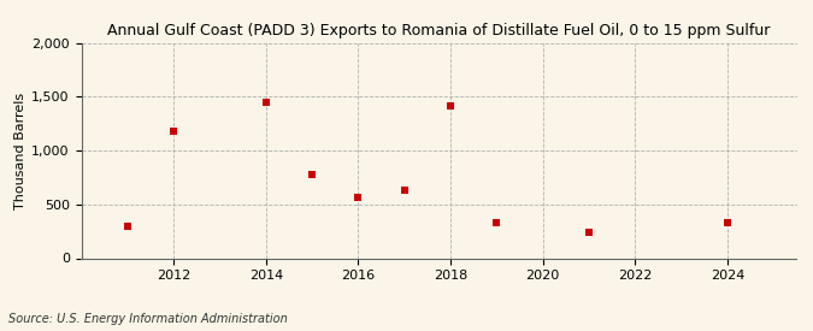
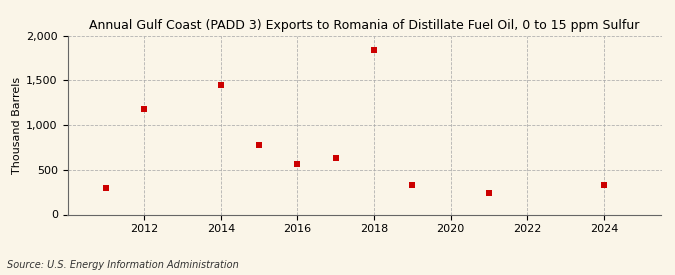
2018: 1,420 -> 1,840
